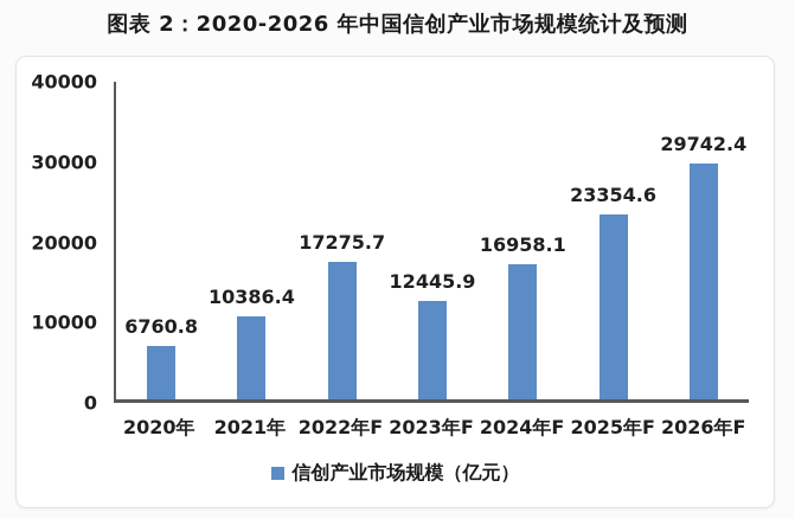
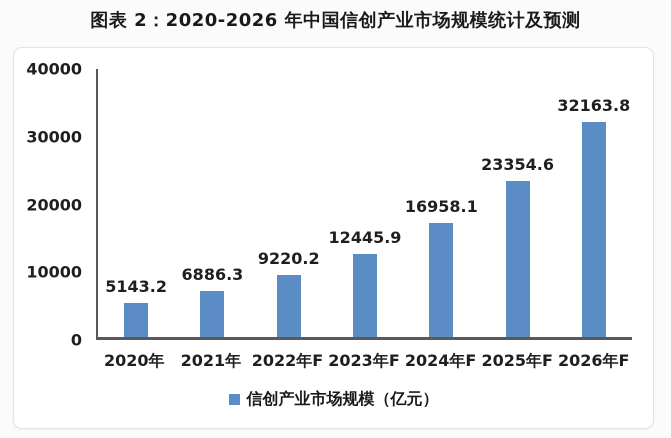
2020年: 6760.8 -> 5143.2
2021年: 10386.4 -> 6886.3
2022年F: 17275.7 -> 9220.2
2026年F: 29742.4 -> 32163.8
